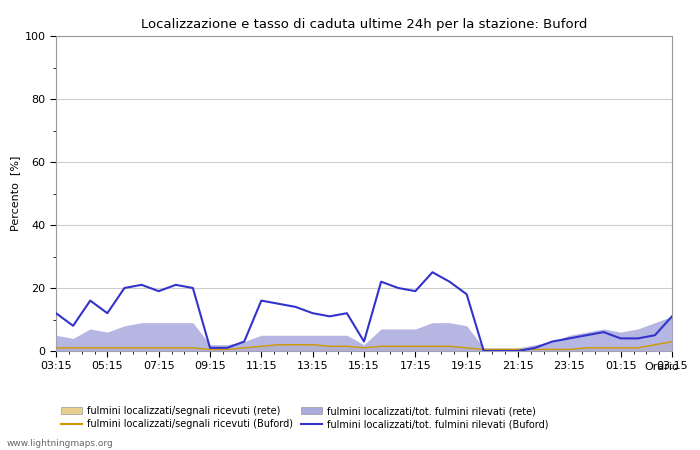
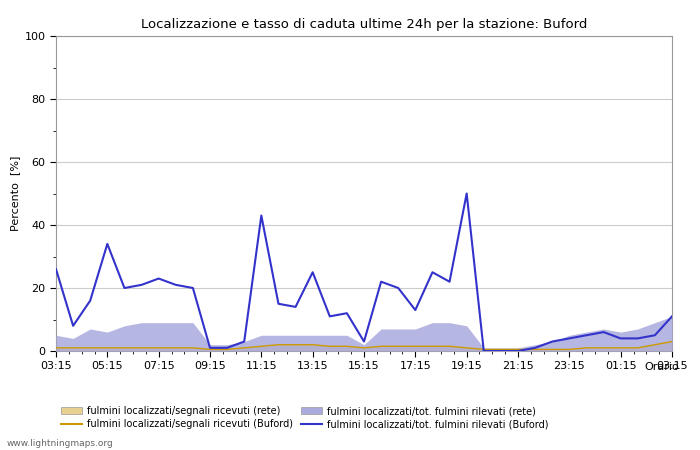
fulmini localizzati/tot. fulmini rilevati (Buford)/03:15: 12 -> 26
fulmini localizzati/tot. fulmini rilevati (Buford)/05:15: 12 -> 34
fulmini localizzati/tot. fulmini rilevati (Buford)/07:15: 19 -> 23
fulmini localizzati/tot. fulmini rilevati (Buford)/11:15: 16 -> 43
fulmini localizzati/tot. fulmini rilevati (Buford)/13:15: 12 -> 25
fulmini localizzati/tot. fulmini rilevati (Buford)/17:15: 19 -> 13
fulmini localizzati/tot. fulmini rilevati (Buford)/19:15: 18 -> 50
